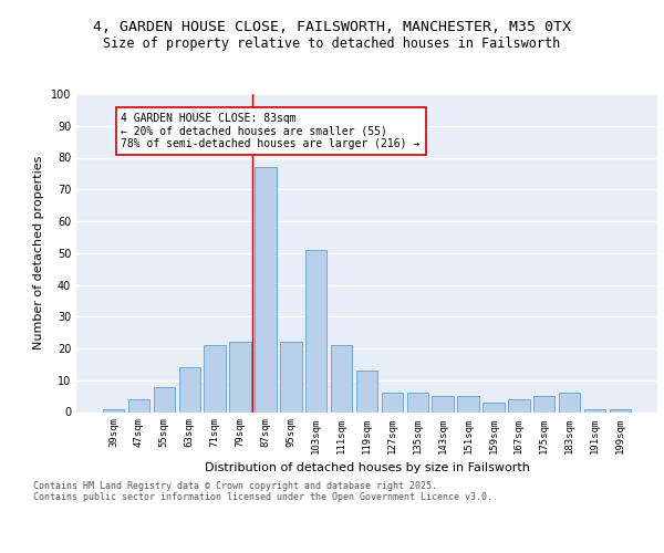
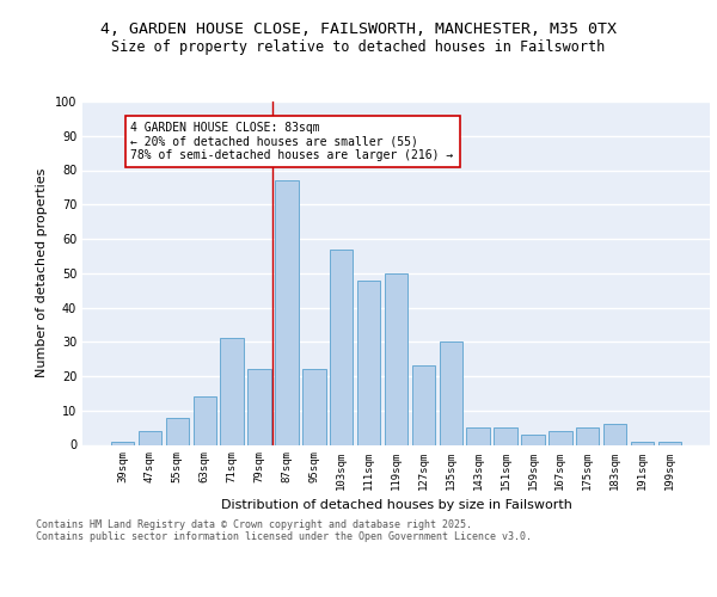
71sqm: 21 -> 31
103sqm: 51 -> 57
111sqm: 21 -> 48
119sqm: 13 -> 50
127sqm: 6 -> 23
135sqm: 6 -> 30
